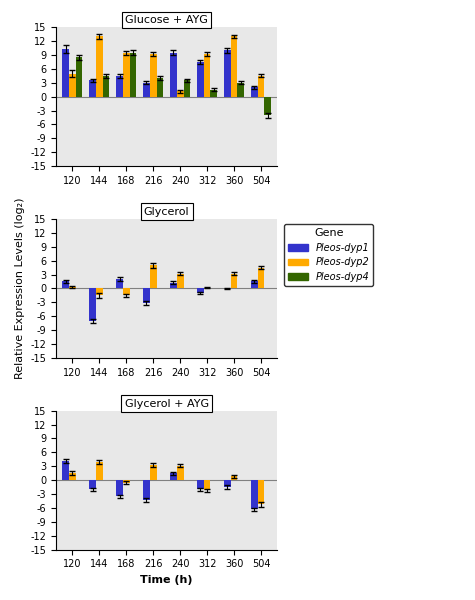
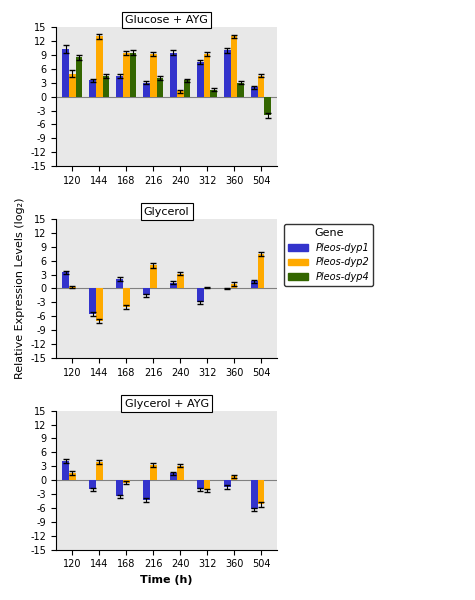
Glycerol/Pleos-dyp1/120: 1.5 -> 3.5
Glycerol/Pleos-dyp1/144: -7.0 -> -5.5
Glycerol/Pleos-dyp2/144: -1.5 -> -7.0
Glycerol/Pleos-dyp2/168: -1.5 -> -4.0
Glycerol/Pleos-dyp1/216: -3.2 -> -1.5
Glycerol/Pleos-dyp1/312: -1.0 -> -3.0
Glycerol/Pleos-dyp2/360: 3.2 -> 1.0
Glycerol/Pleos-dyp2/504: 4.5 -> 7.5
